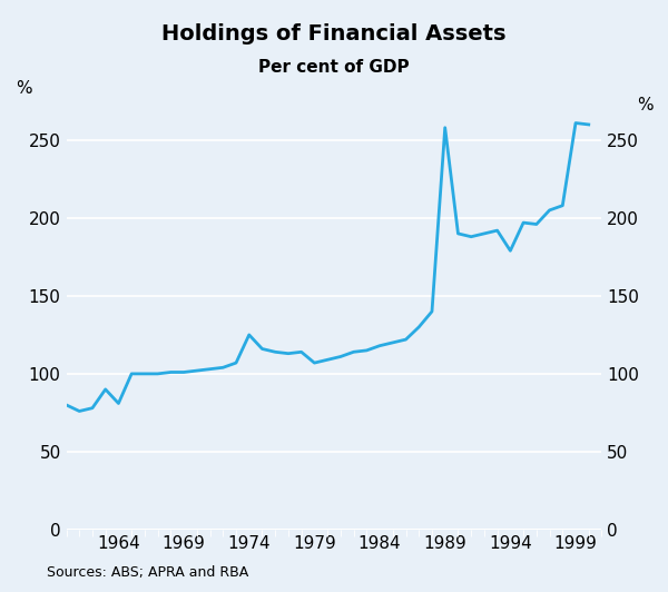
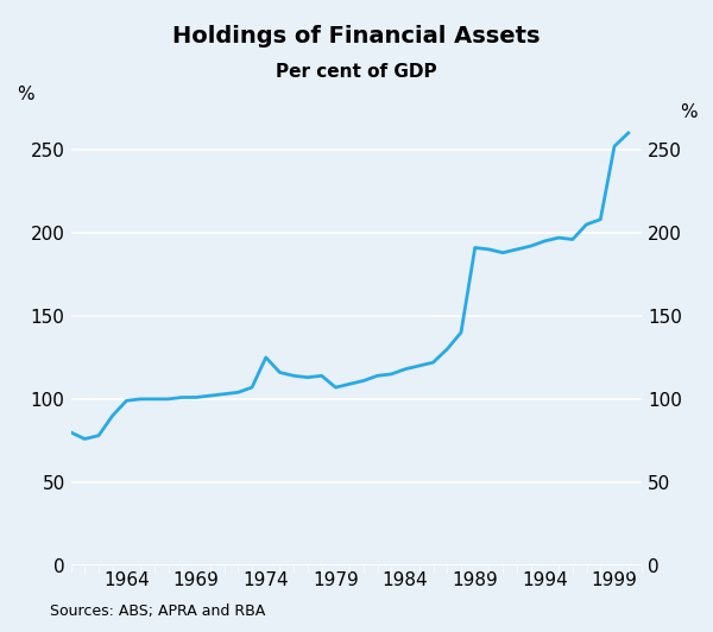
1964: 81 -> 99
1989: 258 -> 191
1994: 179 -> 195
1999: 261 -> 252
